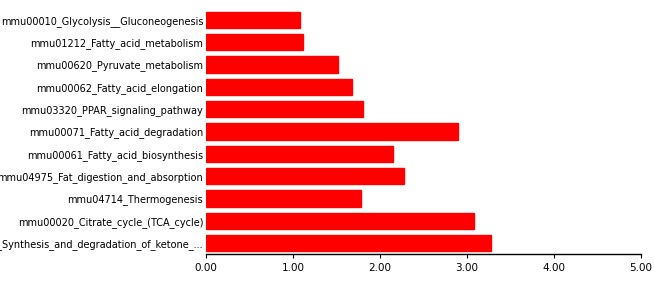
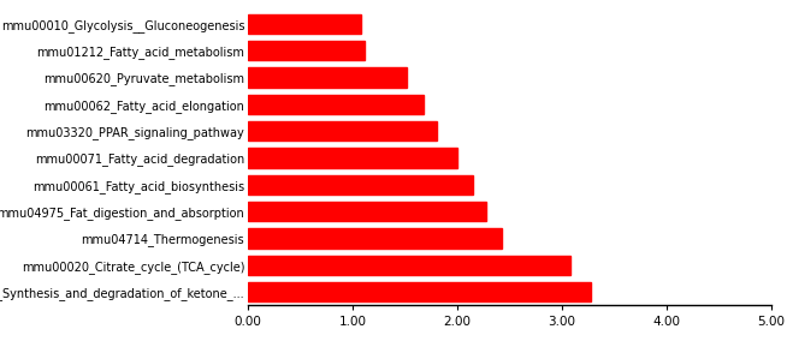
mmu00071_Fatty_acid_degradation: 2.90 -> 2.00
mmu04714_Thermogenesis: 1.78 -> 2.42
